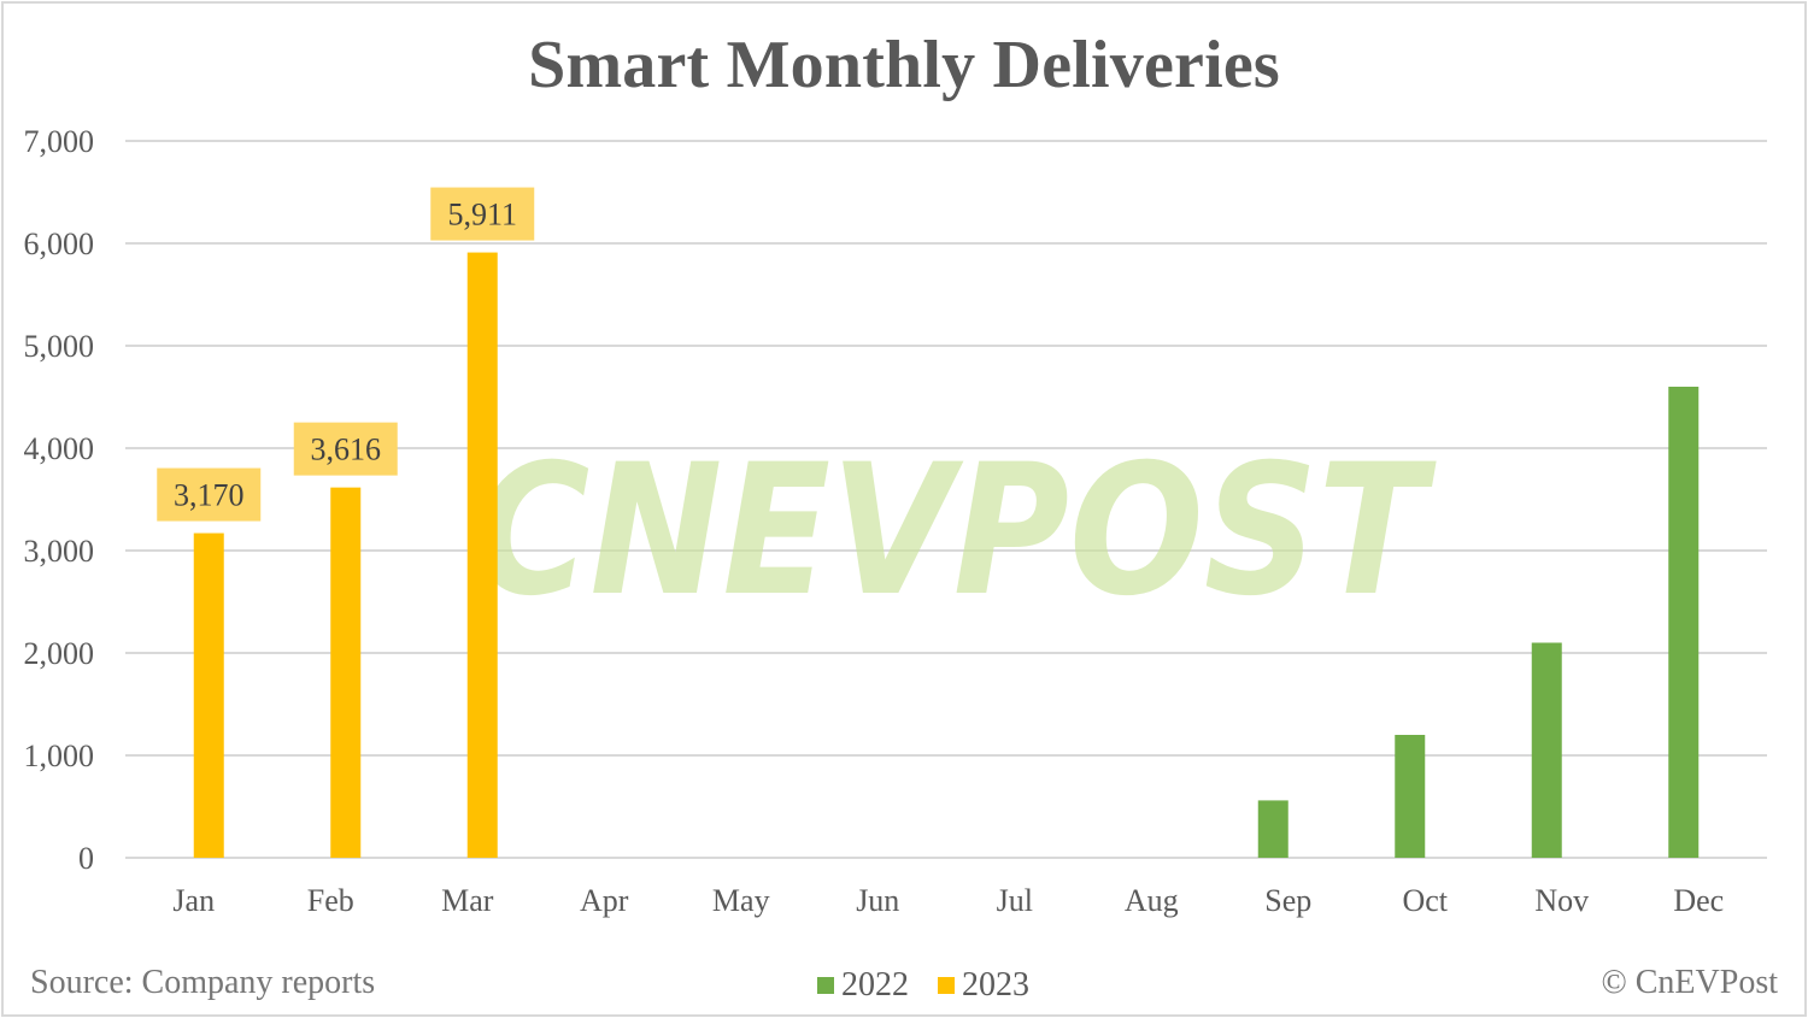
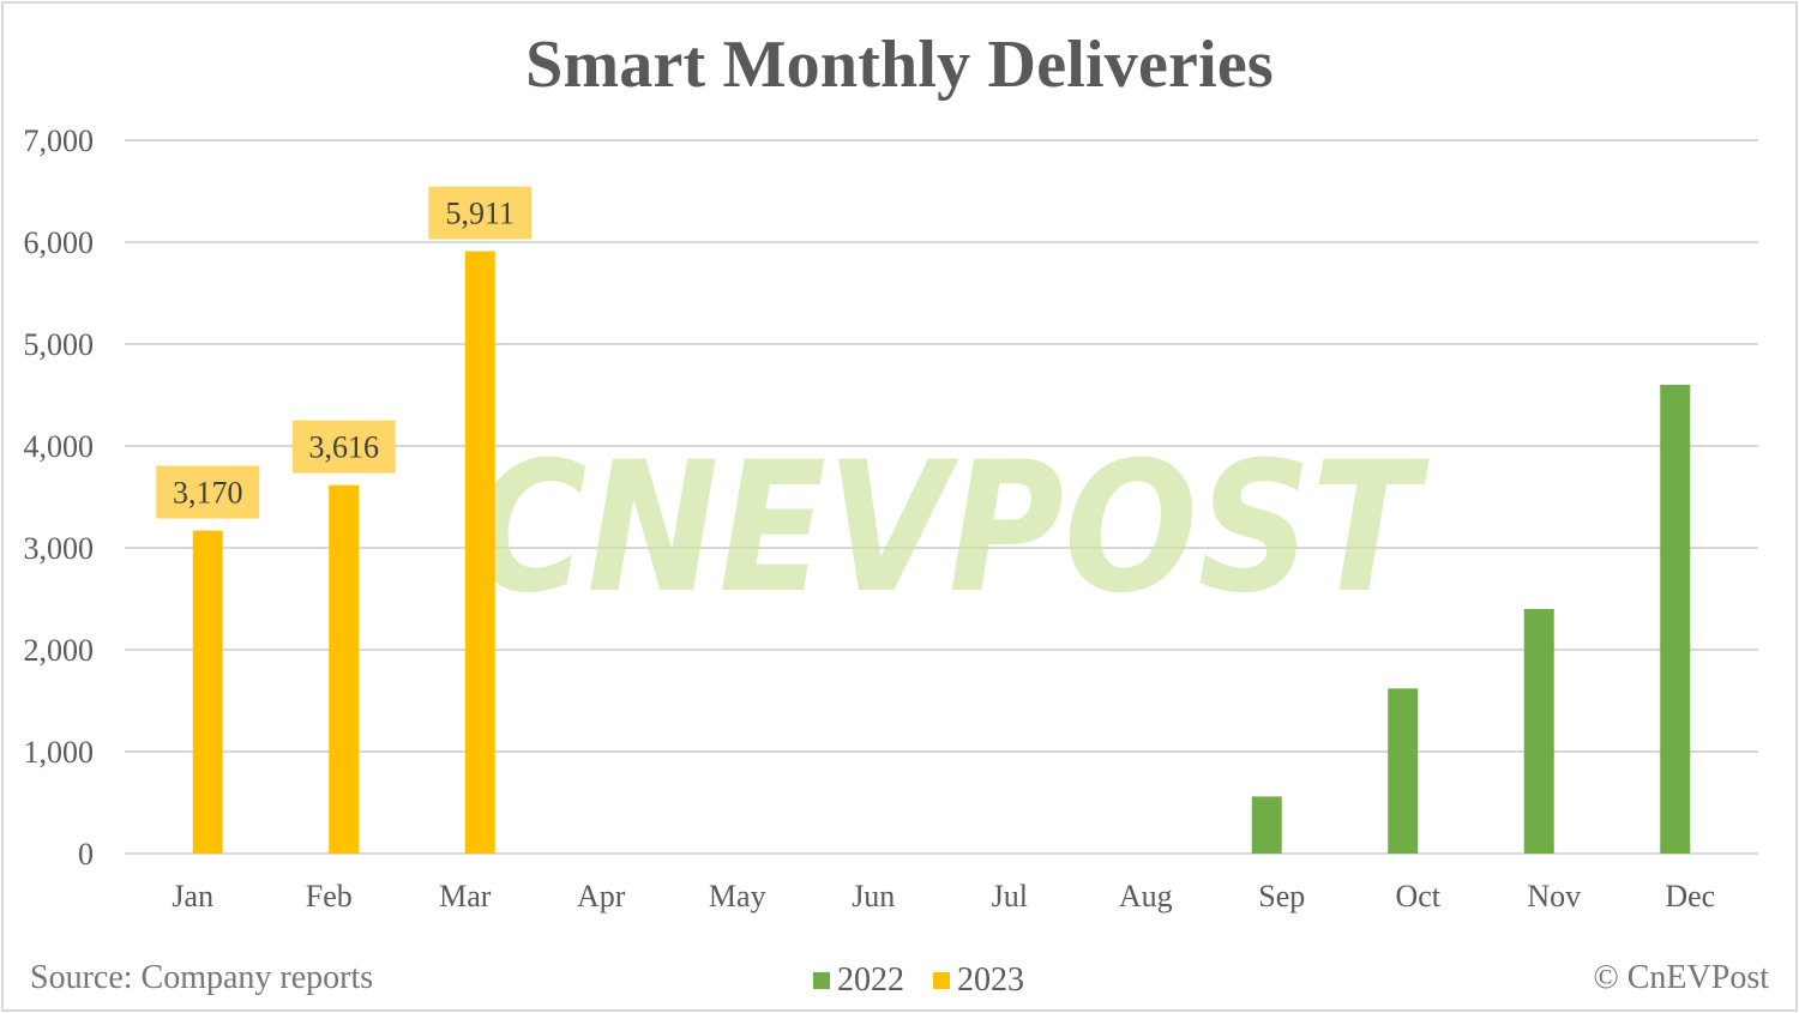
2022/Oct: 1200 -> 1600
2022/Nov: 2100 -> 2400
